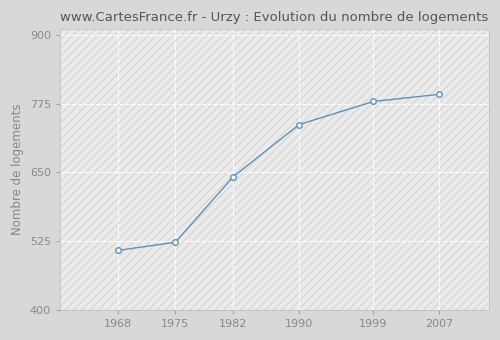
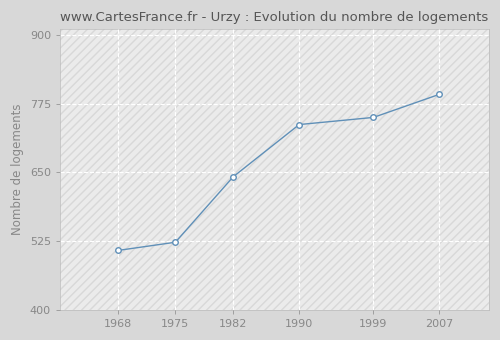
1999: 779 -> 750
